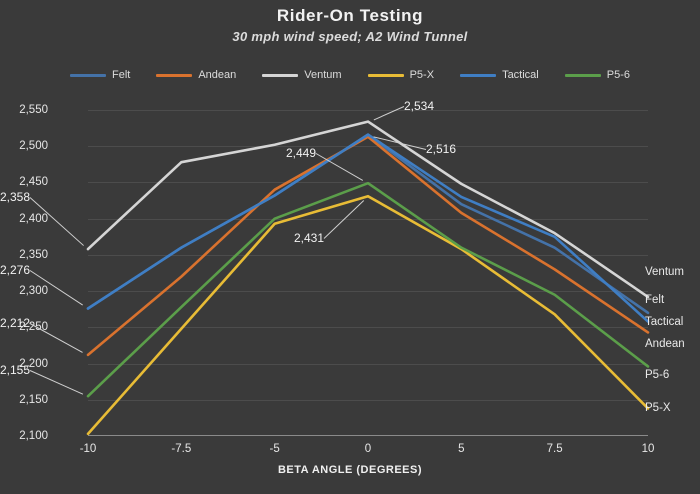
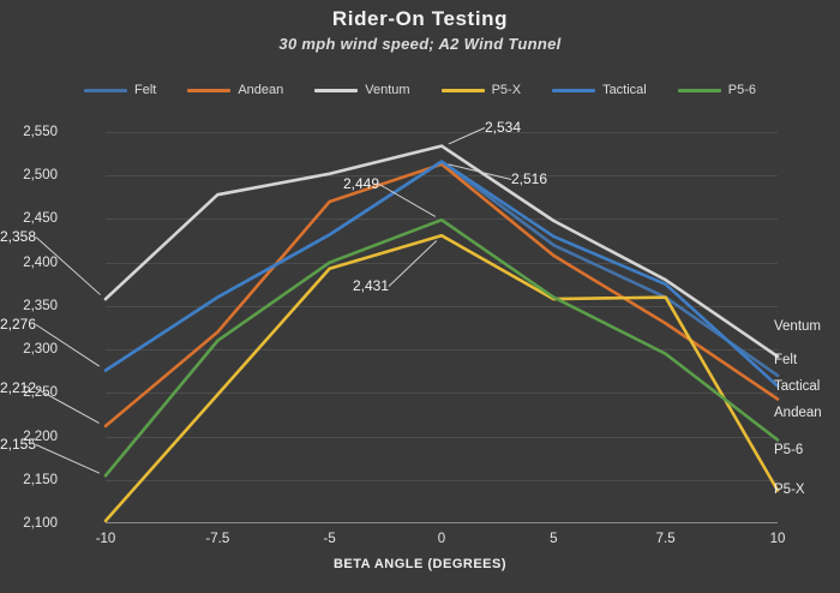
P5-6/-7.5: 2280 -> 2310
Andean/-5: 2440 -> 2470
P5-X/7.5: 2270 -> 2360
